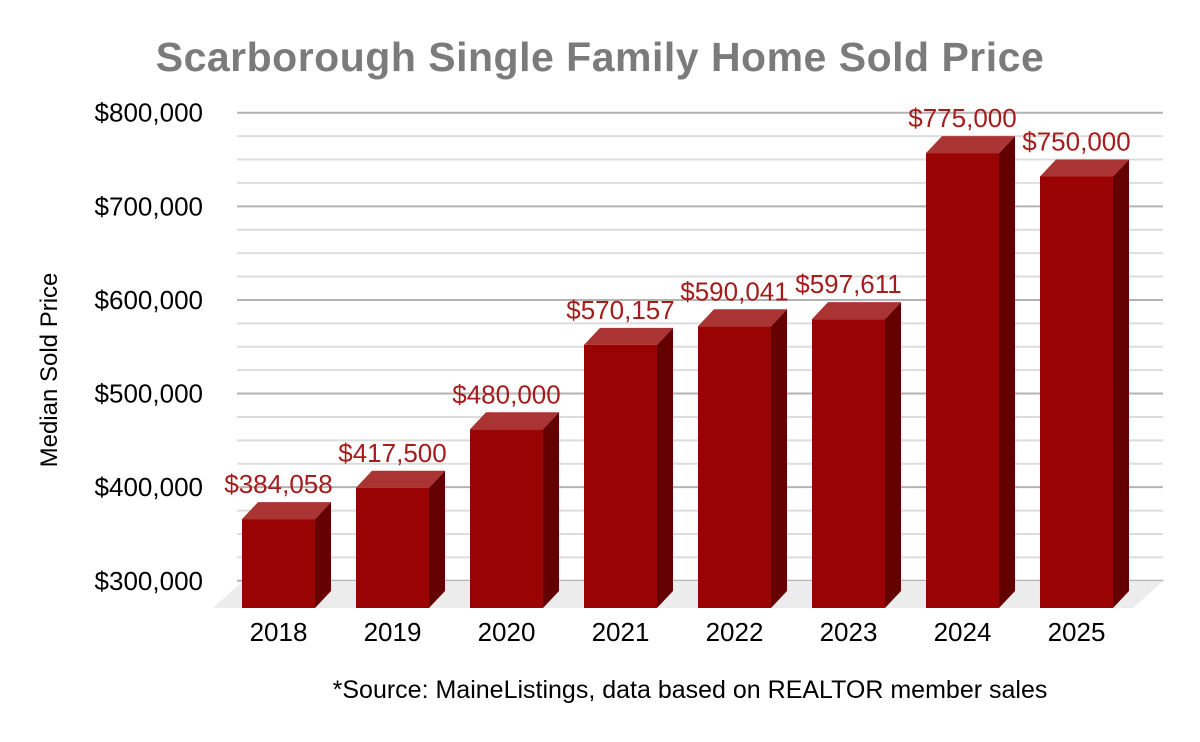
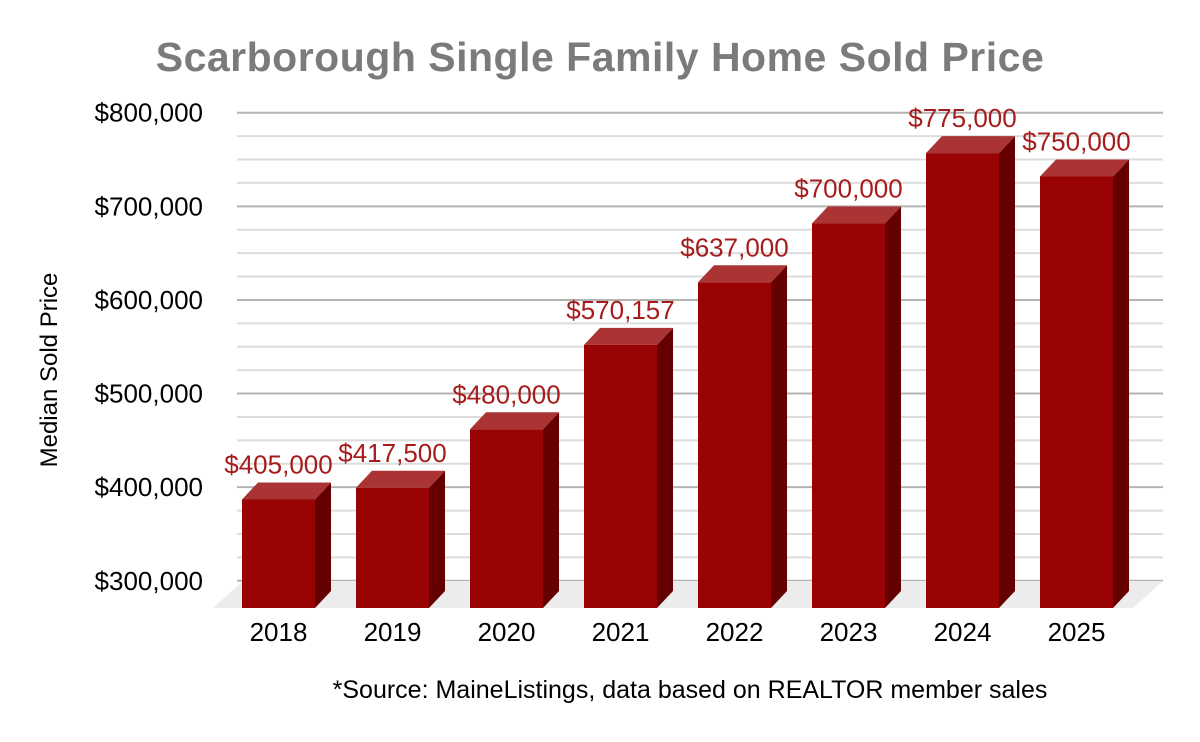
2018: $384,058 -> $405,000
2022: $590,041 -> $637,000
2023: $597,611 -> $700,000
